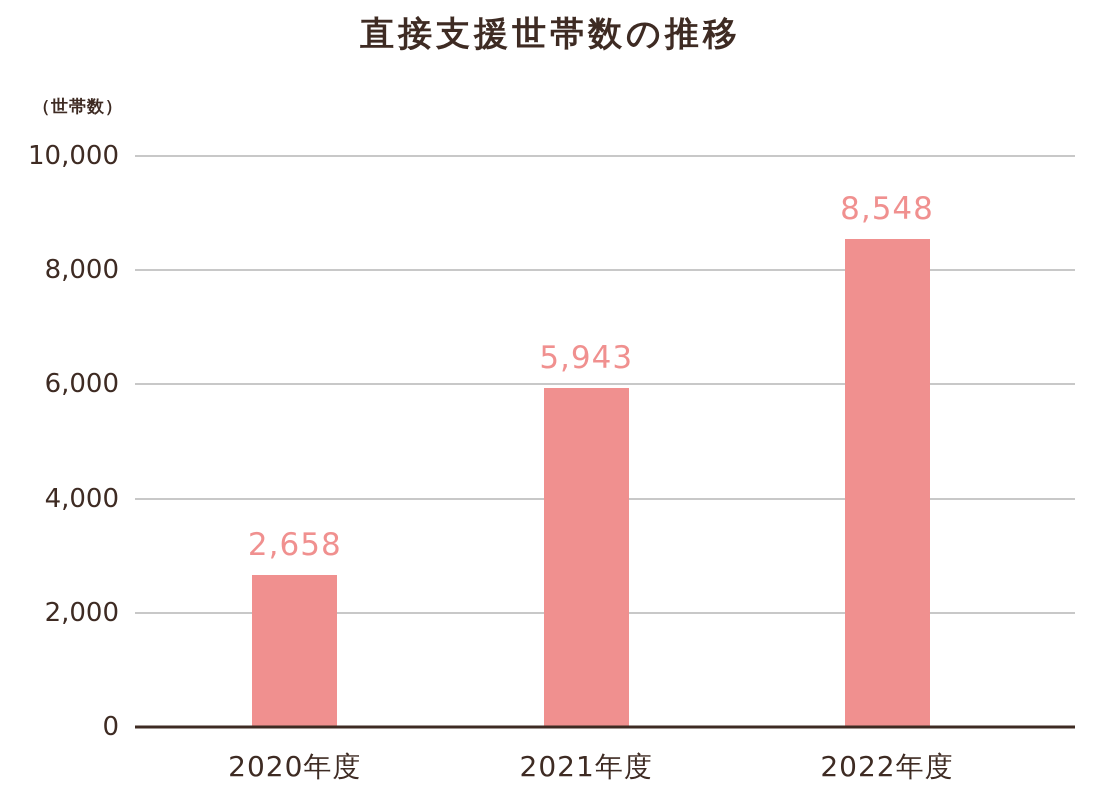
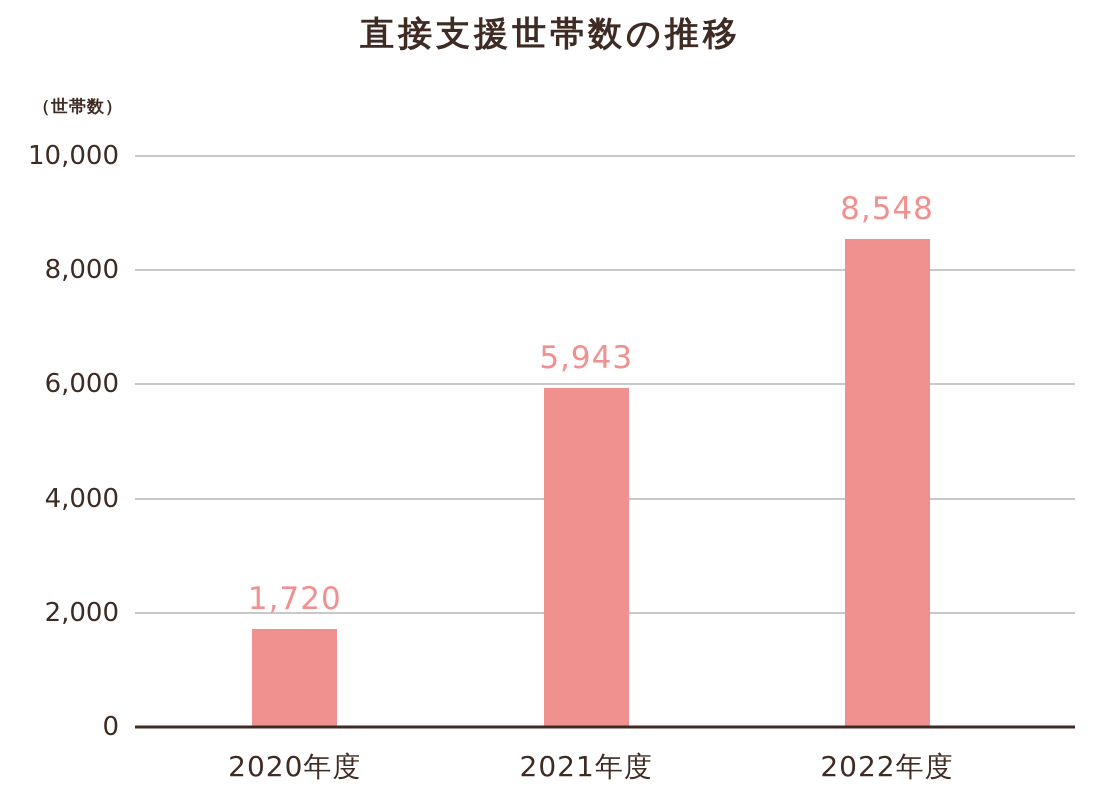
2020年度: 2,658 -> 1,720
